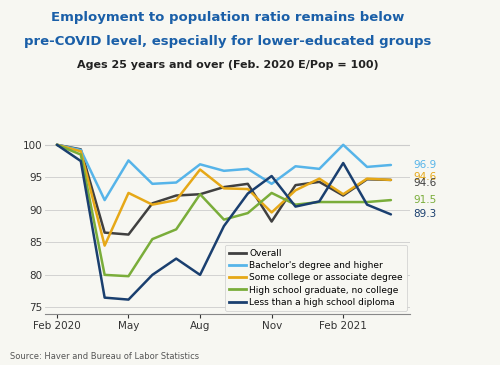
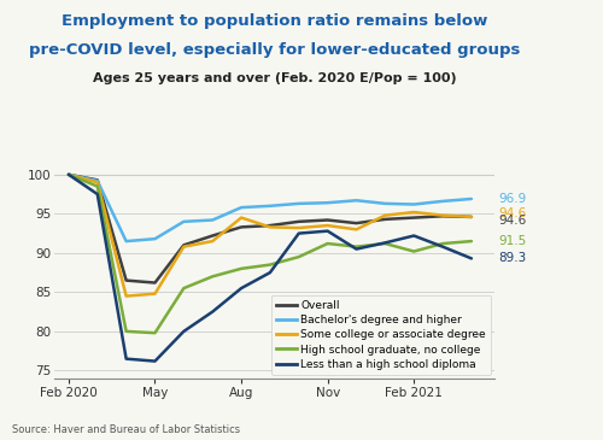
Bachelor's degree and higher/May: 97.6 -> 91.8
Some college or associate degree/May: 92.6 -> 84.8
Overall/Aug: 92.4 -> 93.3
Bachelor's degree and higher/Aug: 97.0 -> 95.8
Some college or associate degree/Aug: 96.2 -> 94.5
High school graduate, no college/Aug: 92.4 -> 88.0
Less than a high school diploma/Aug: 80.0 -> 85.5
Overall/Nov: 88.2 -> 94.2
Bachelor's degree and higher/Nov: 94.0 -> 96.4
Some college or associate degree/Nov: 89.6 -> 93.5
High school graduate, no college/Nov: 92.6 -> 91.2
Less than a high school diploma/Nov: 95.2 -> 92.8
Overall/Feb 2021: 92.2 -> 94.5
Bachelor's degree and higher/Feb 2021: 100.0 -> 96.2
Some college or associate degree/Feb 2021: 92.4 -> 95.2
High school graduate, no college/Feb 2021: 91.2 -> 90.2
Less than a high school diploma/Feb 2021: 97.2 -> 92.2
